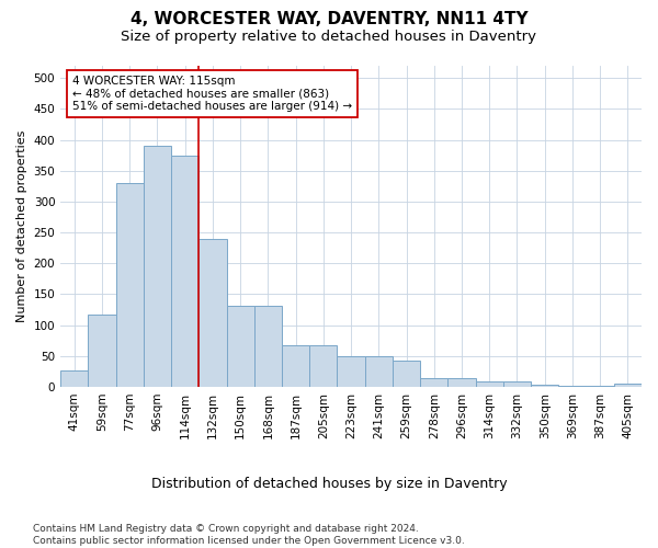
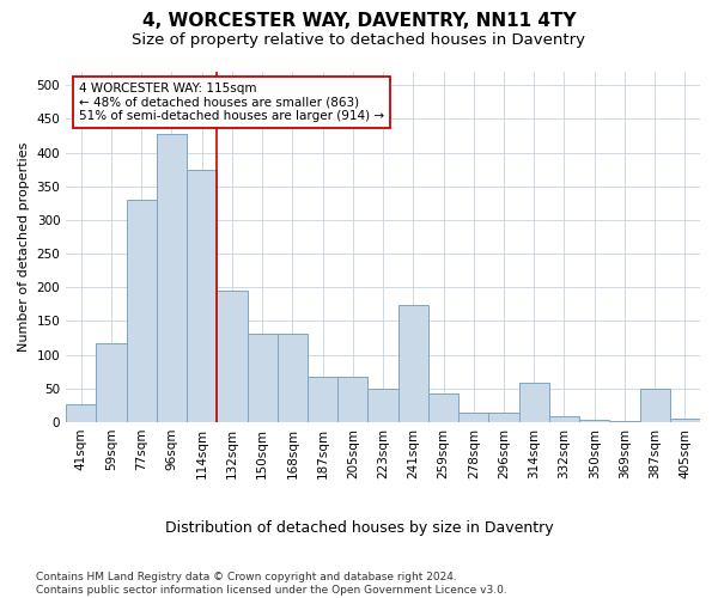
96sqm: 390 -> 428
132sqm: 240 -> 196
241sqm: 50 -> 174
314sqm: 9 -> 58
387sqm: 1 -> 50
